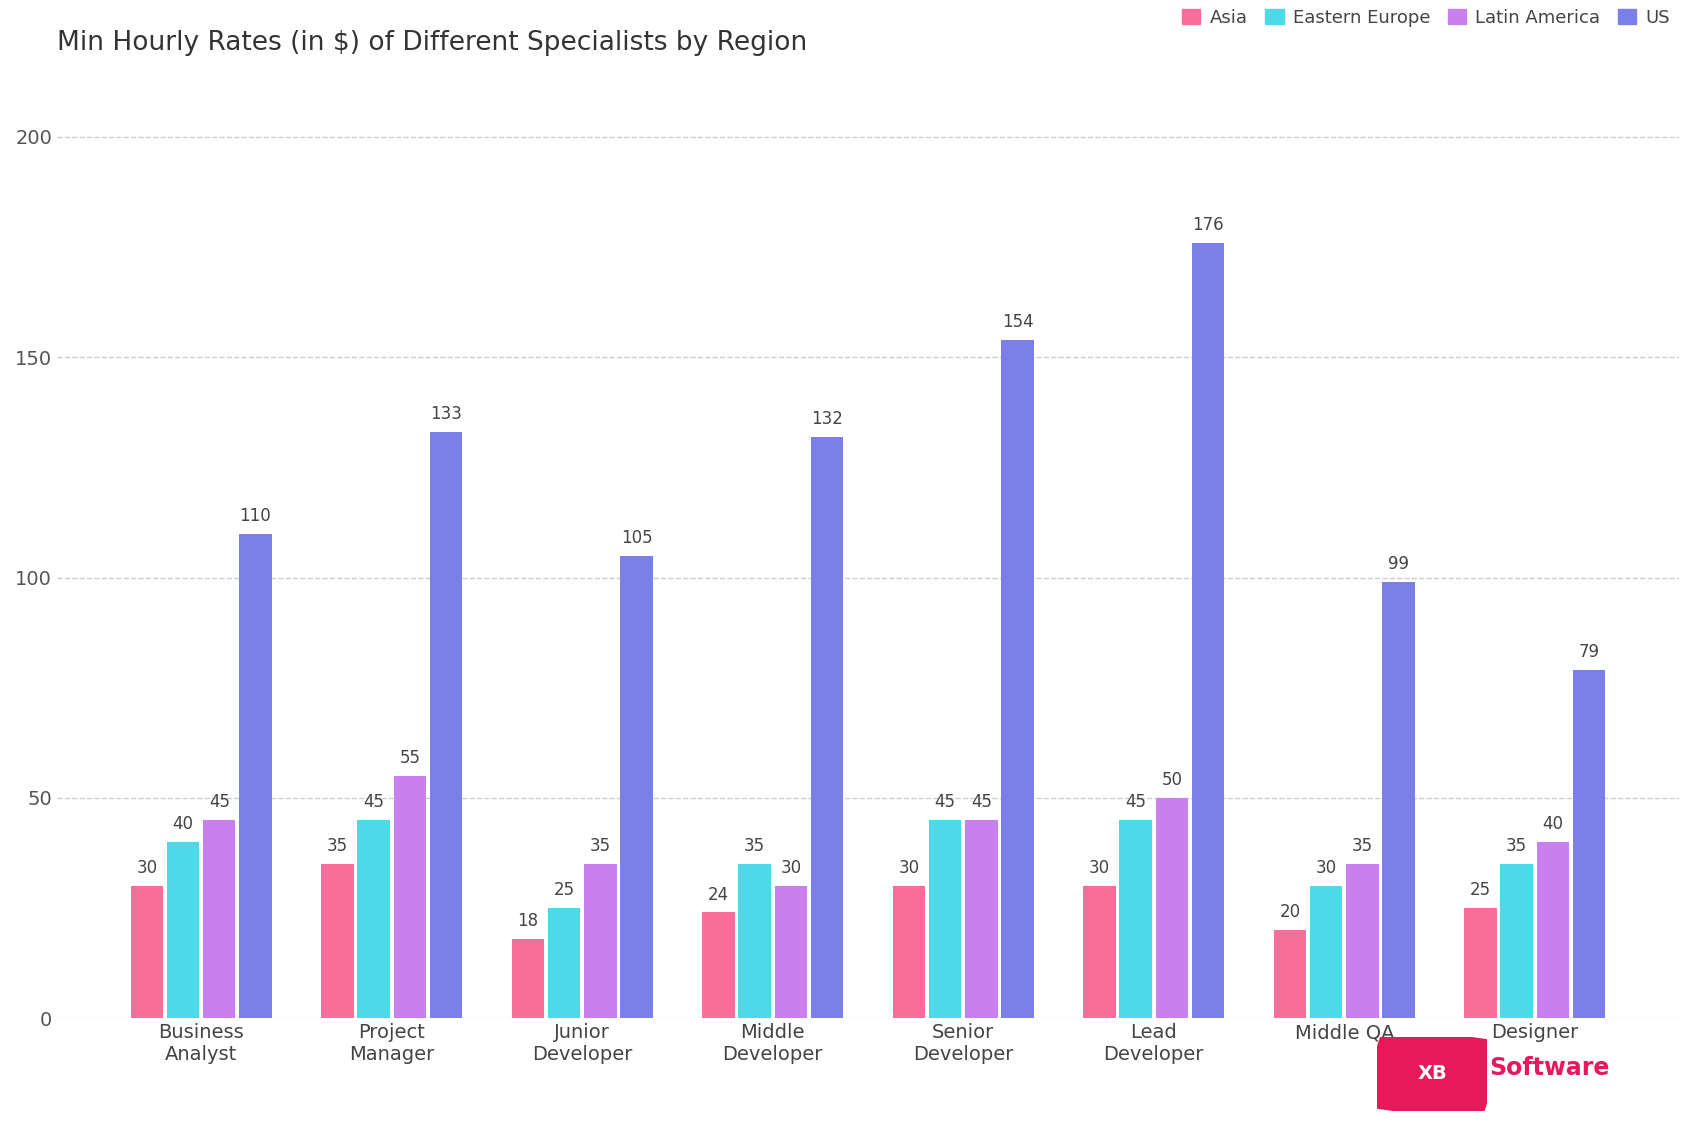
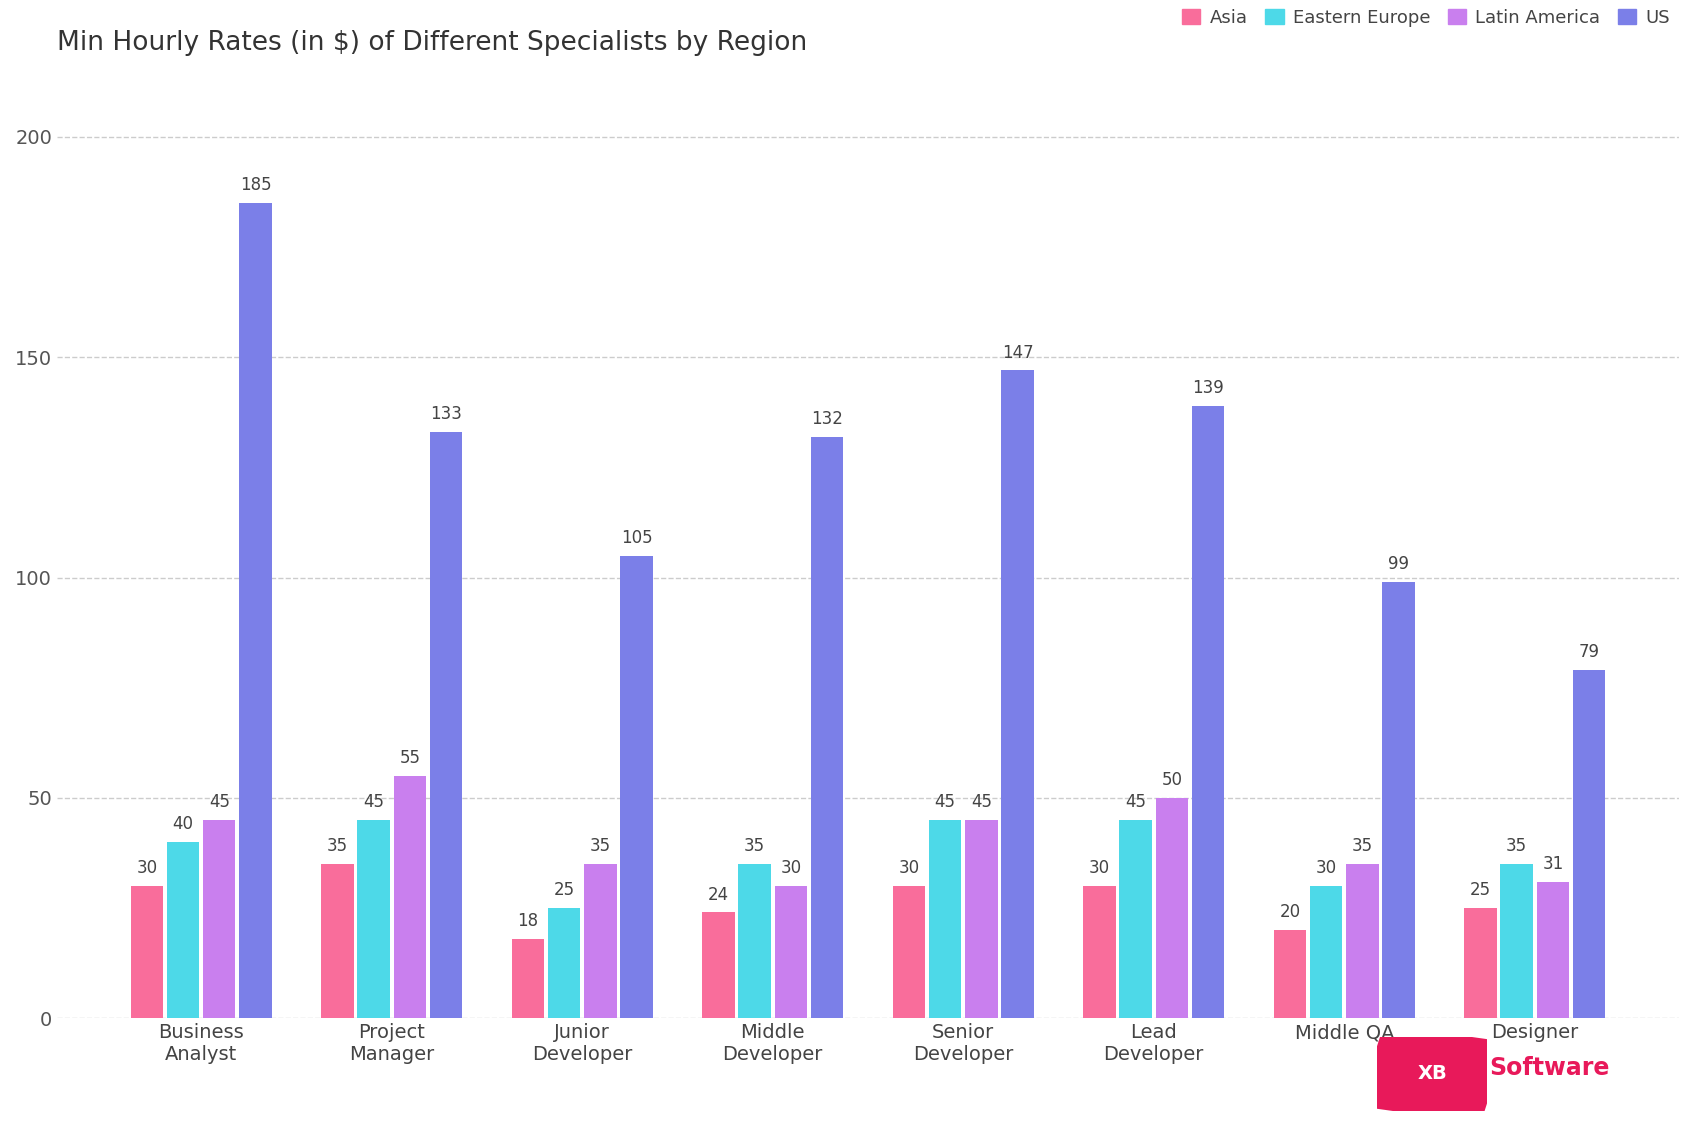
US/Business Analyst: 110 -> 185
US/Senior Developer: 154 -> 147
US/Lead Developer: 176 -> 139
Latin America/Designer: 40 -> 31
